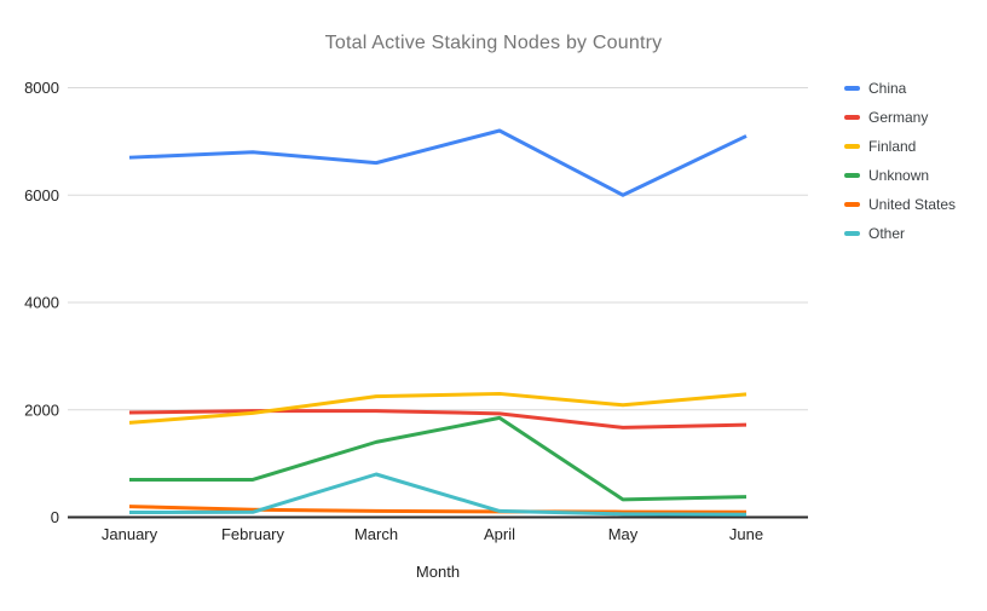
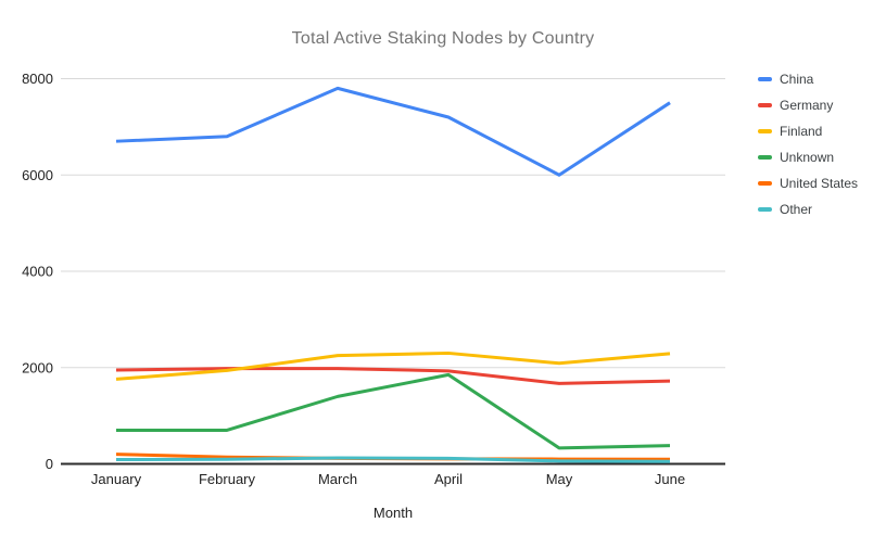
China/March: 6600 -> 7800
Other/March: 800 -> 100
China/June: 7100 -> 7500
